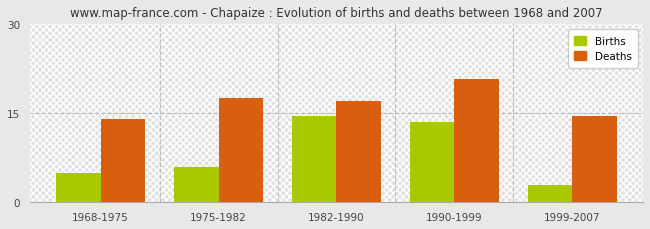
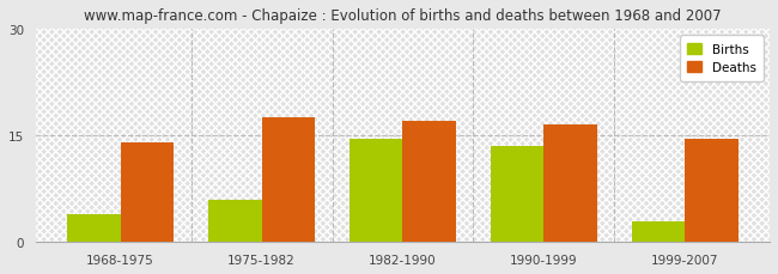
Births/1968-1975: 5.0 -> 4.0
Deaths/1990-1999: 20.8 -> 16.5
